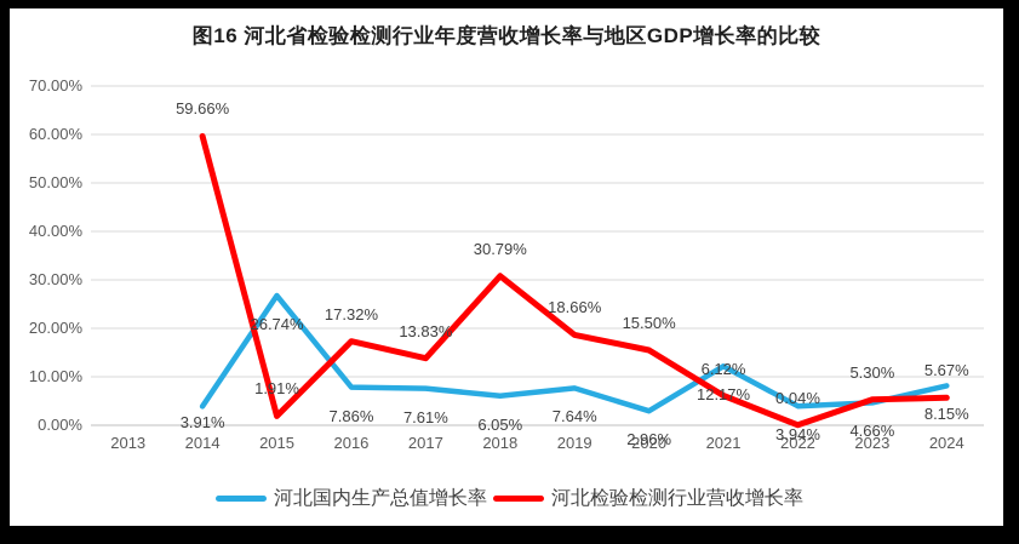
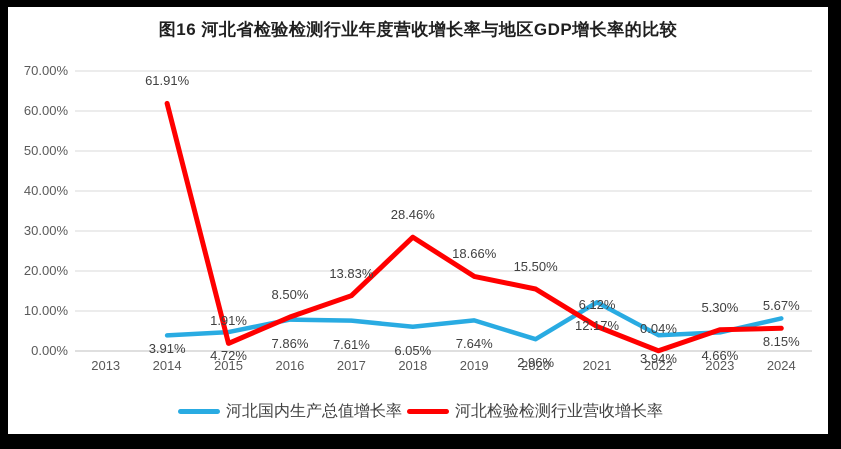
河北检验检测行业营收增长率/2014: 59.66% -> 61.91%
河北国内生产总值增长率/2015: 26.74% -> 4.72%
河北检验检测行业营收增长率/2016: 17.32% -> 8.50%
河北检验检测行业营收增长率/2018: 30.79% -> 28.46%
